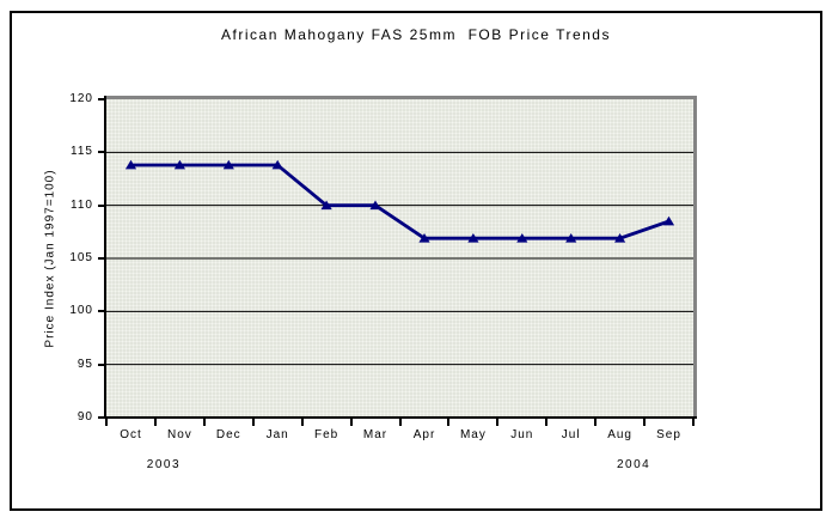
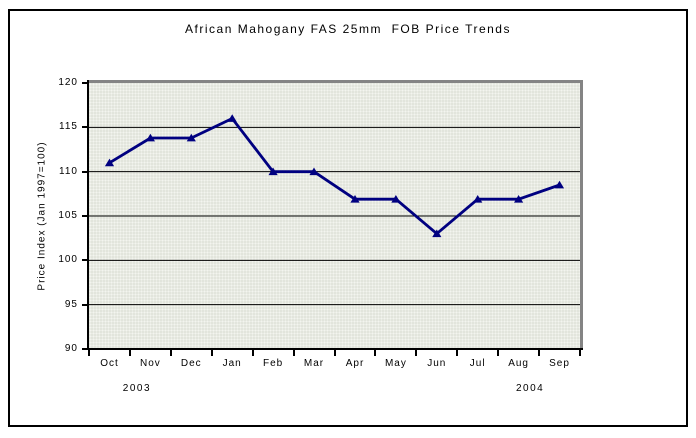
Oct: 114 -> 111
Jan: 114 -> 116
Jun: 107 -> 103
